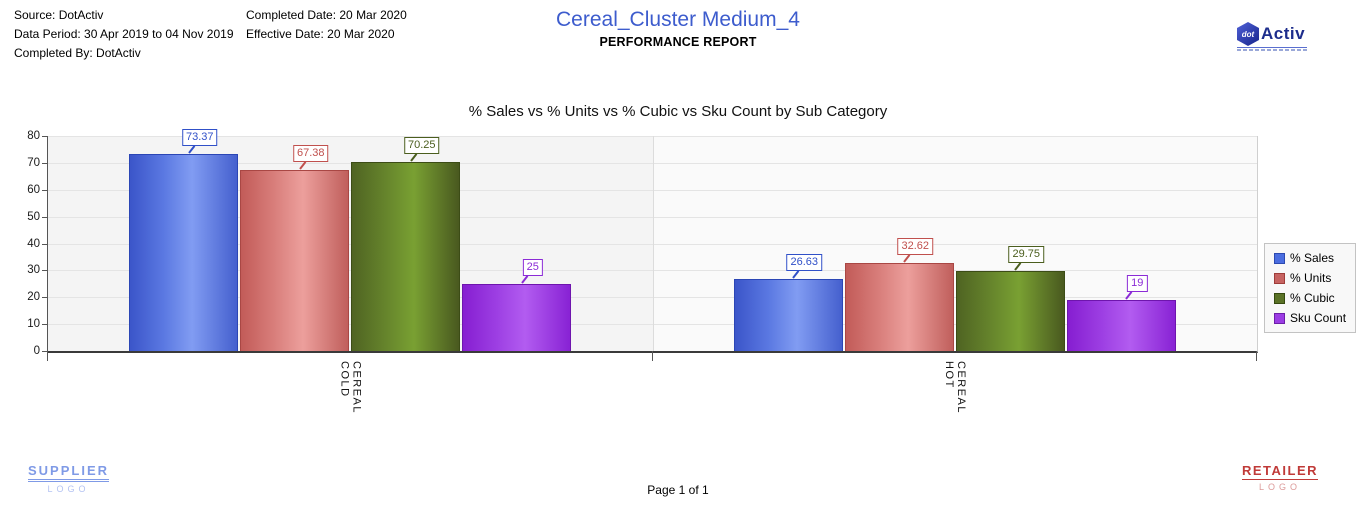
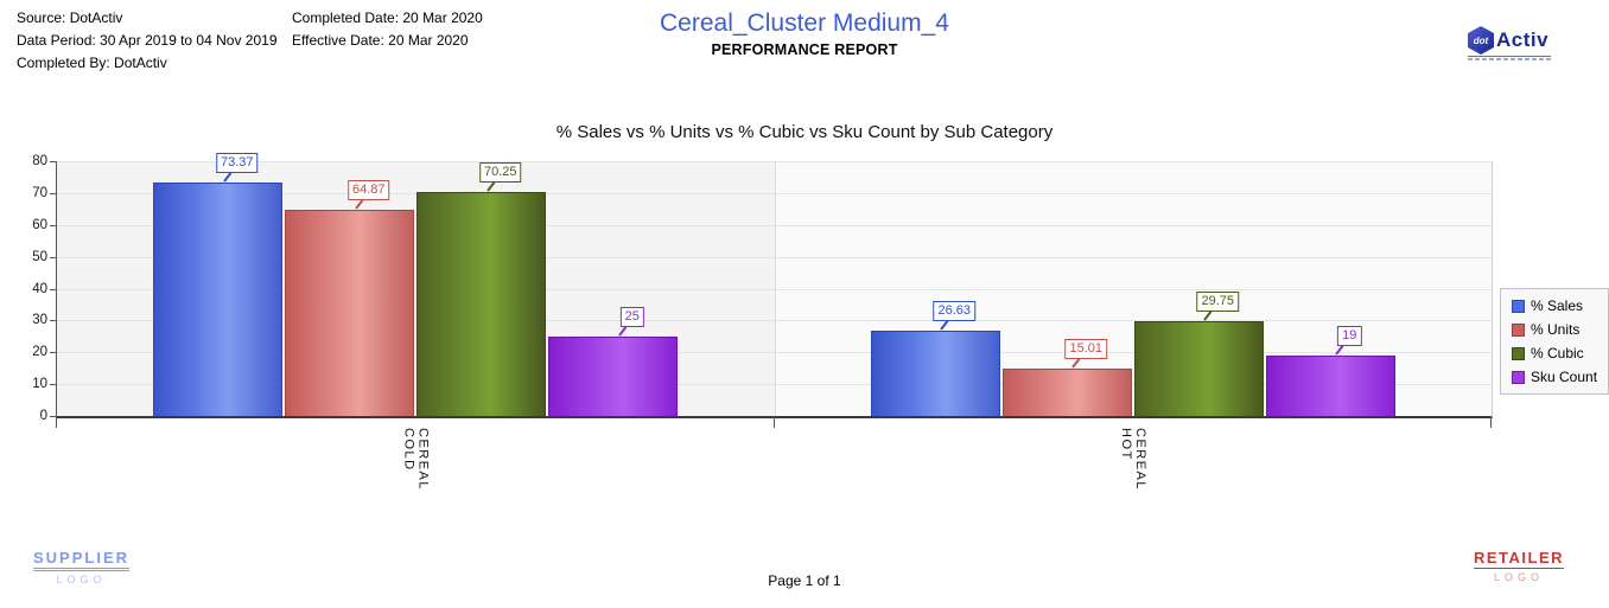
% Units/CEREAL COLD: 67.38 -> 64.87
% Units/CEREAL HOT: 32.62 -> 15.01
